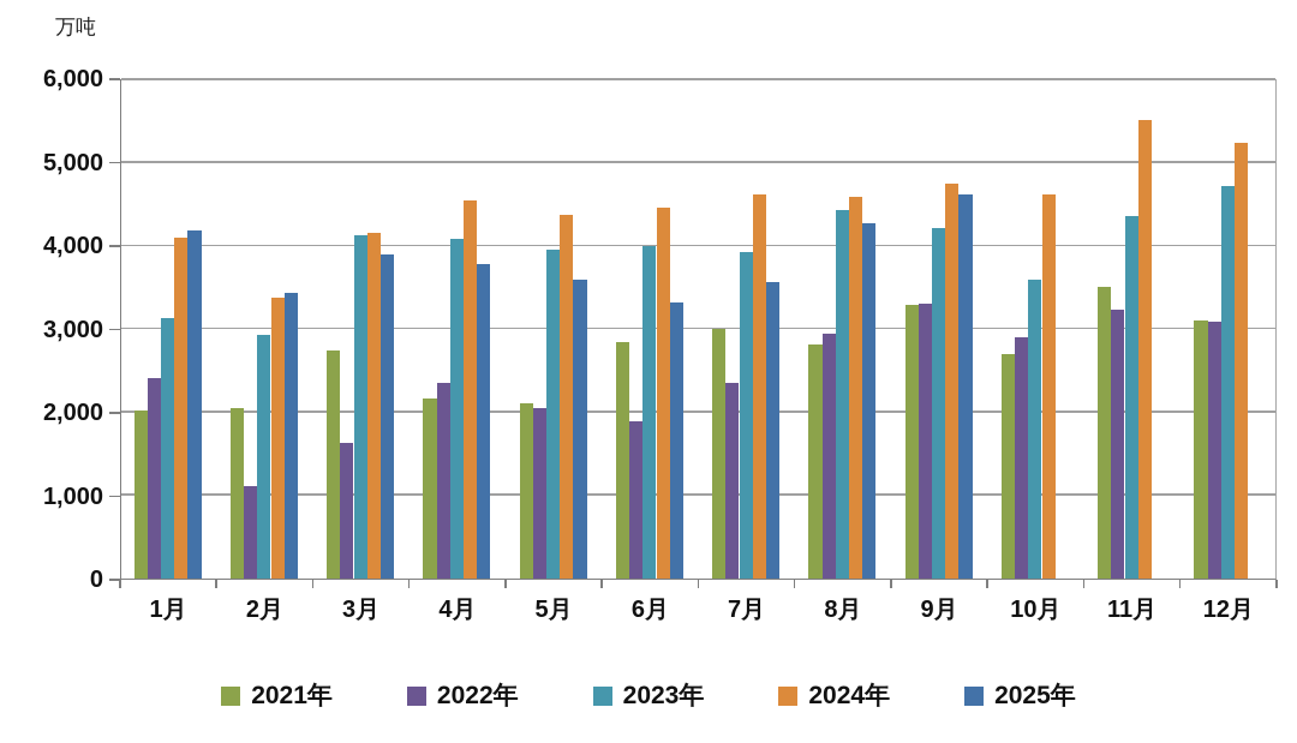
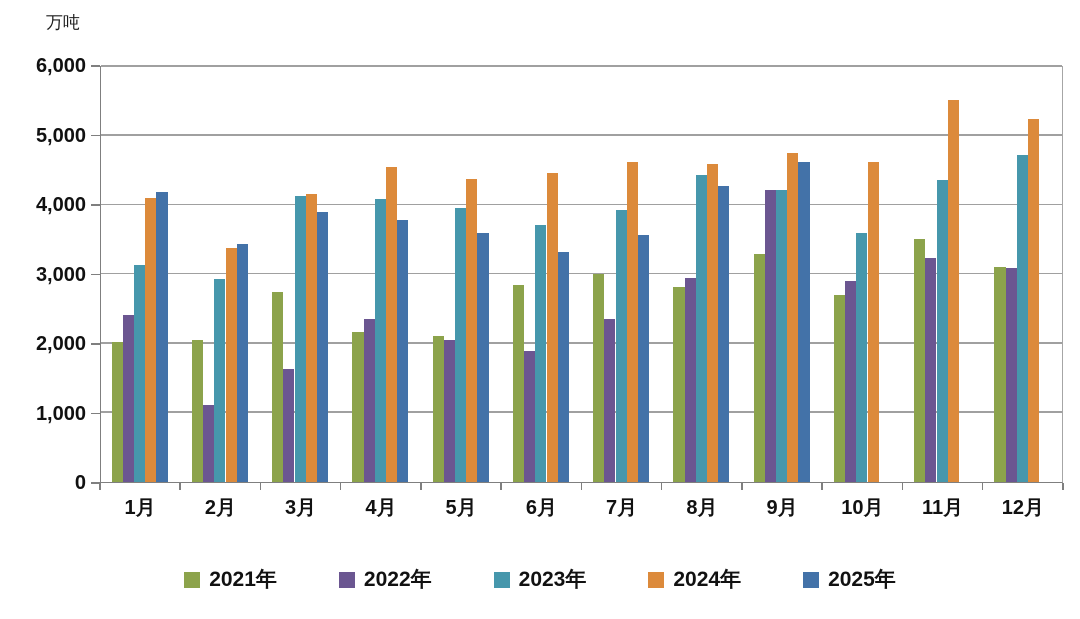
2023年/6月: 4000 -> 3700
2022年/9月: 3300 -> 4200
